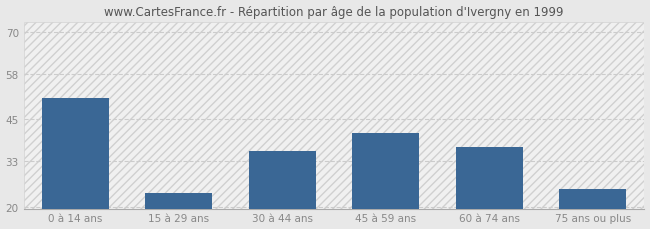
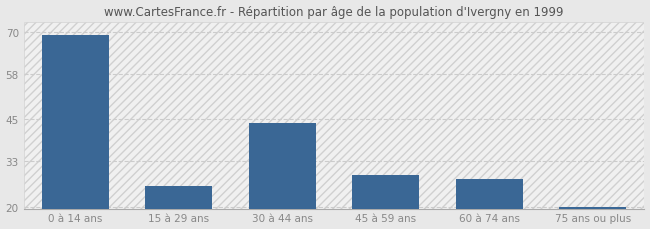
0 à 14 ans: 51 -> 69
15 à 29 ans: 24 -> 26
30 à 44 ans: 36 -> 44
45 à 59 ans: 41 -> 29
60 à 74 ans: 37 -> 28
75 ans ou plus: 25 -> 20
